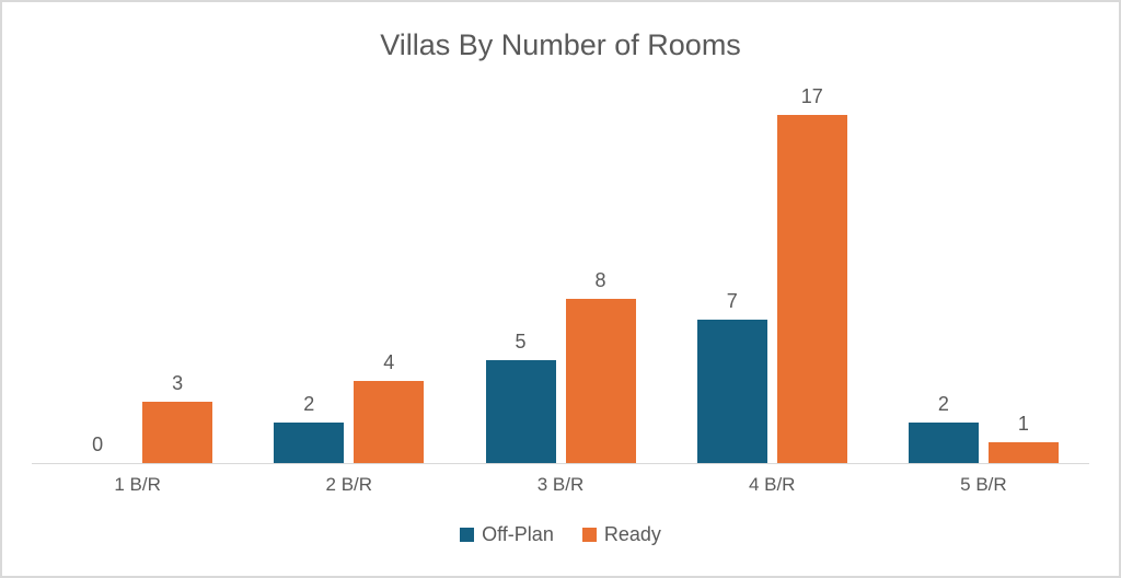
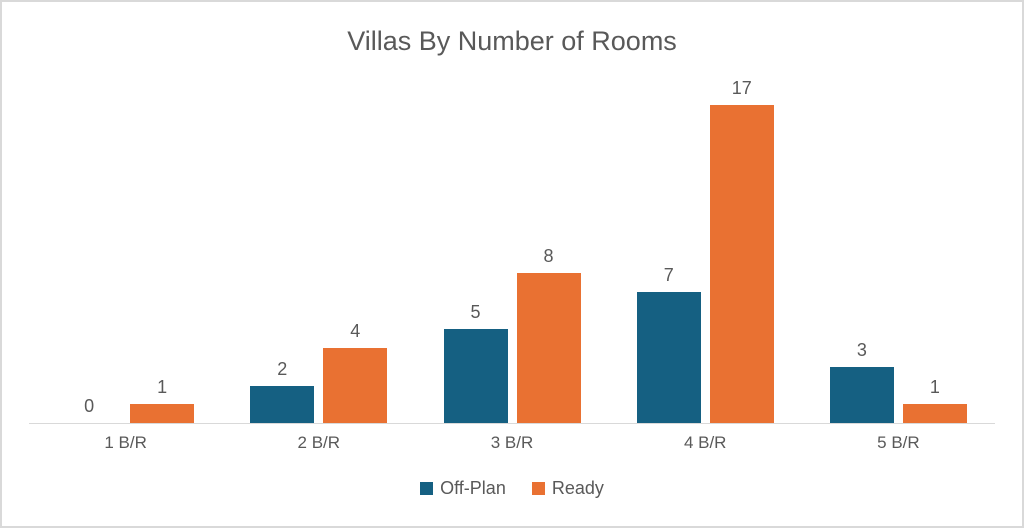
Ready/1 B/R: 3 -> 1
Off-Plan/5 B/R: 2 -> 3
